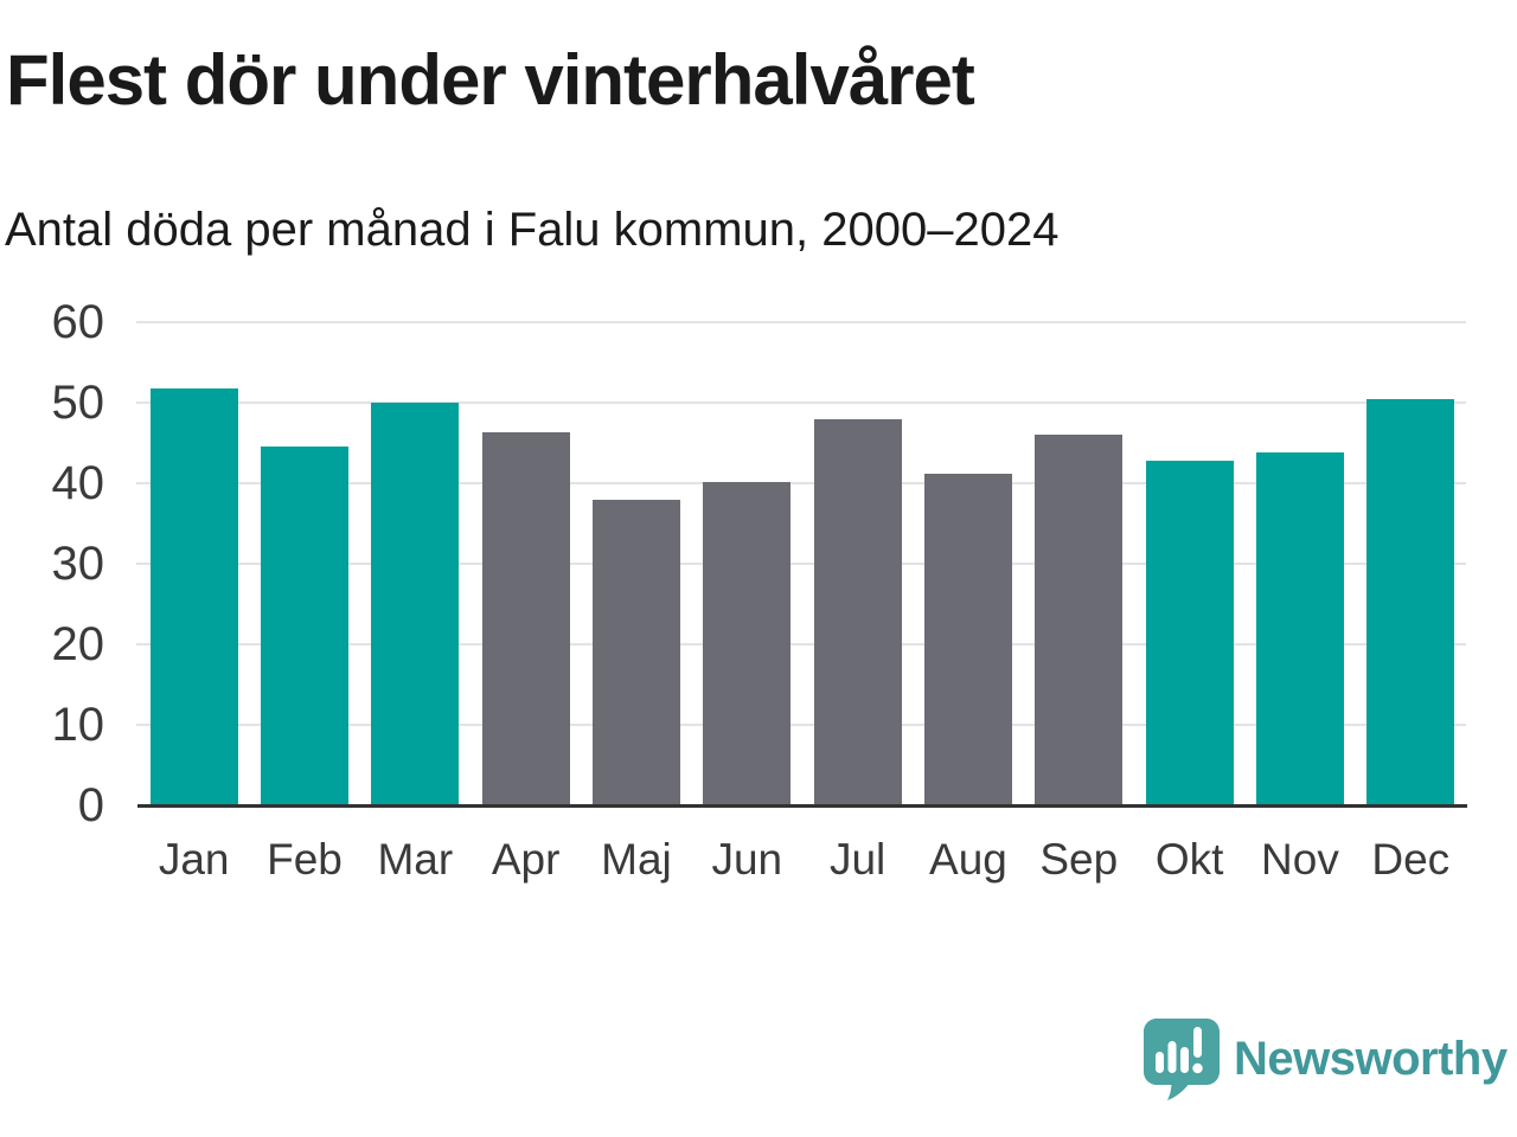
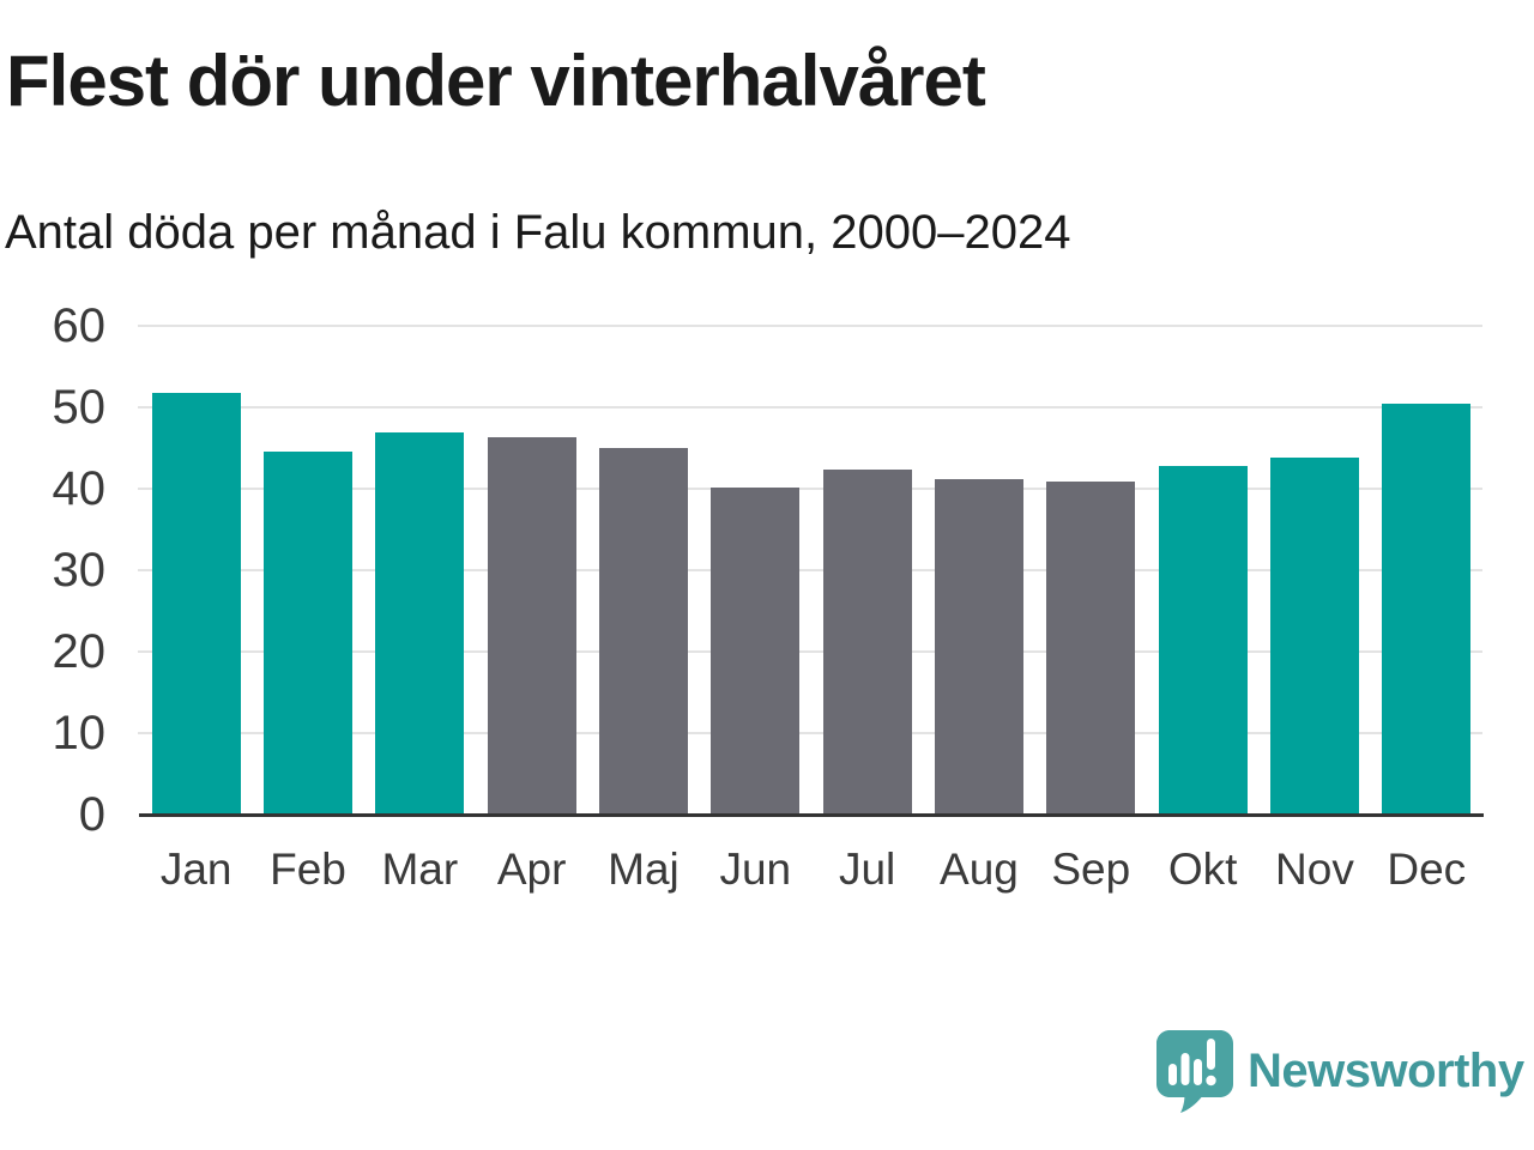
Mar: 50 -> 47
Maj: 38 -> 45
Jul: 48 -> 42
Sep: 46 -> 41
